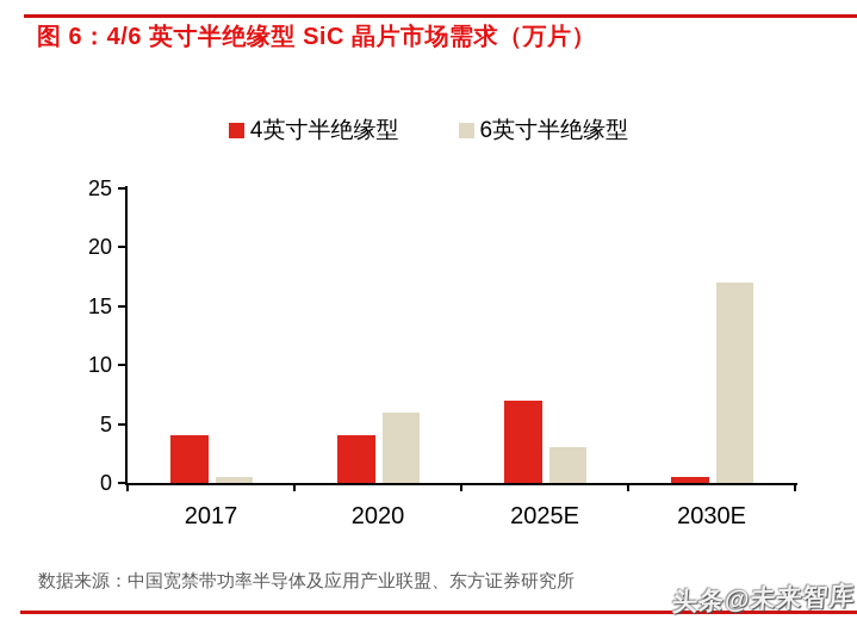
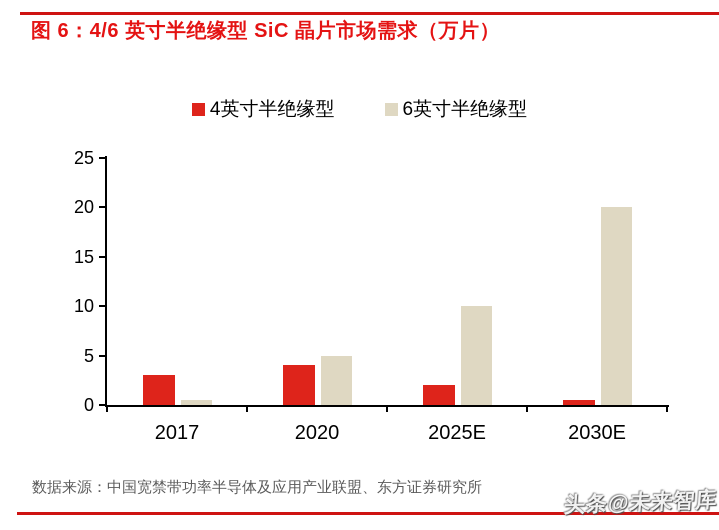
4英寸半绝缘型/2017: 4 -> 3
6英寸半绝缘型/2020: 6 -> 5
4英寸半绝缘型/2025E: 7 -> 2
6英寸半绝缘型/2025E: 3 -> 10
6英寸半绝缘型/2030E: 17 -> 20
